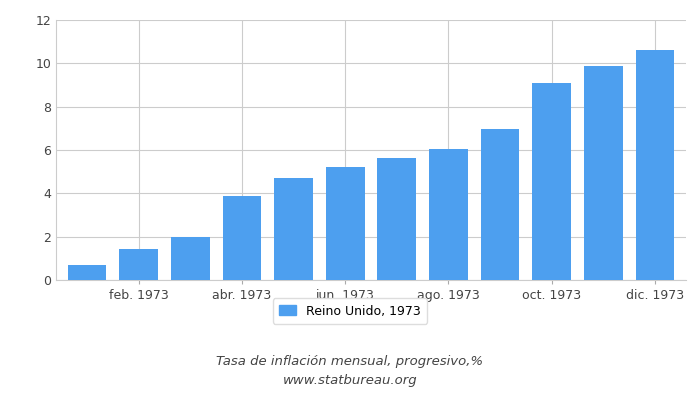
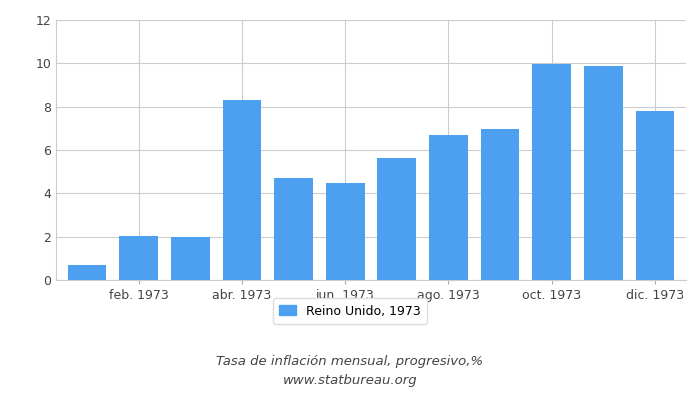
feb. 1973: 1.45 -> 2.05
abr. 1973: 3.90 -> 8.30
jun. 1973: 5.20 -> 4.50
ago. 1973: 6.05 -> 6.70
oct. 1973: 9.10 -> 9.95
dic. 1973: 10.60 -> 7.80
